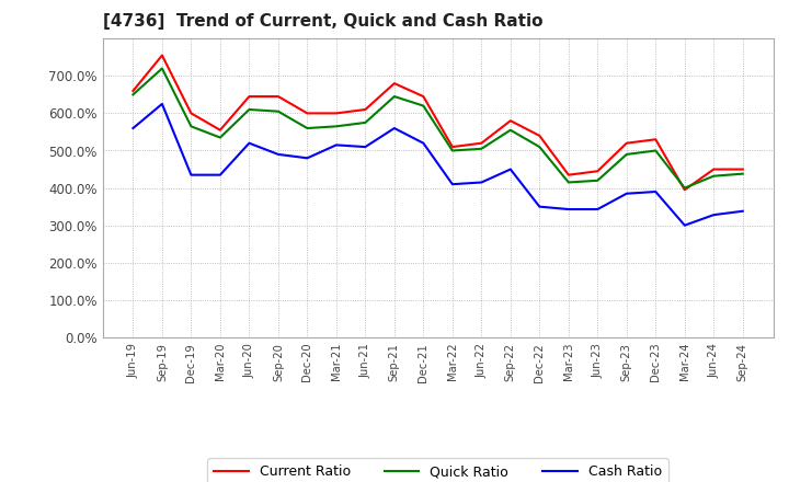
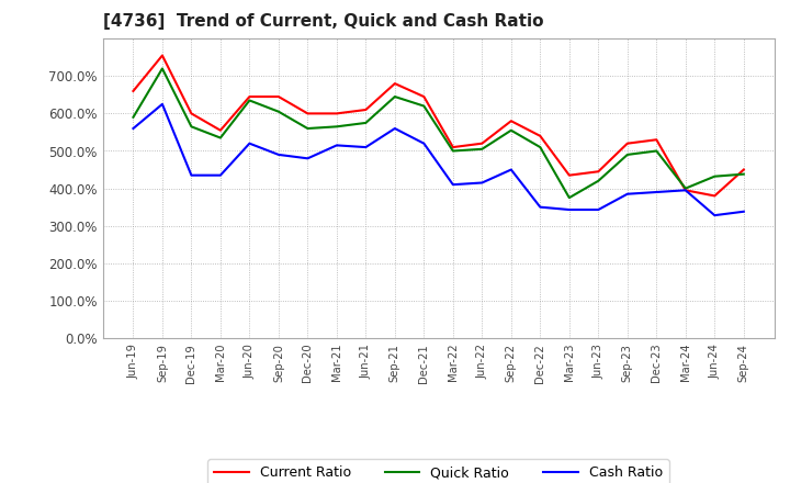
Quick Ratio/Jun-19: 650% -> 590%
Quick Ratio/Jun-20: 610% -> 635%
Quick Ratio/Mar-23: 415% -> 375%
Cash Ratio/Mar-24: 300% -> 395%
Current Ratio/Jun-24: 450% -> 380%
